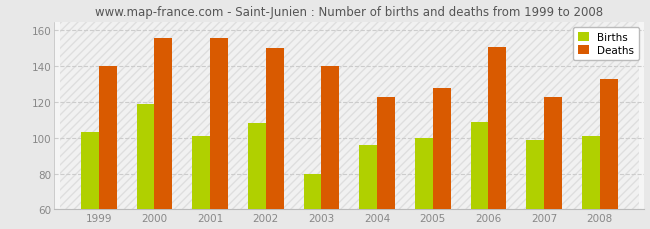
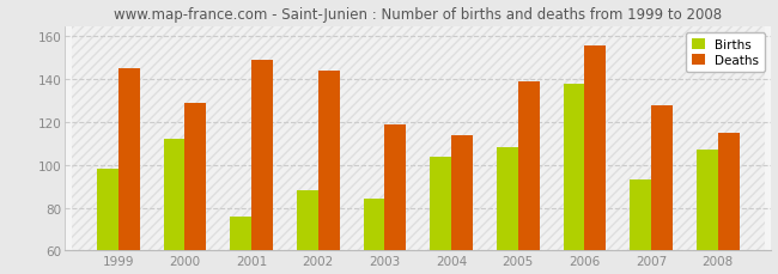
Births/1999: 103 -> 98
Deaths/1999: 140 -> 145
Births/2000: 119 -> 112
Deaths/2000: 156 -> 129
Births/2001: 101 -> 76
Deaths/2001: 156 -> 149
Births/2002: 108 -> 88
Deaths/2002: 150 -> 144
Births/2003: 80 -> 84
Deaths/2003: 140 -> 119
Births/2004: 96 -> 104
Deaths/2004: 123 -> 114
Births/2005: 100 -> 108
Deaths/2005: 128 -> 139
Births/2006: 109 -> 138
Deaths/2006: 151 -> 156
Births/2007: 99 -> 93
Deaths/2007: 123 -> 128
Births/2008: 101 -> 107
Deaths/2008: 133 -> 115
